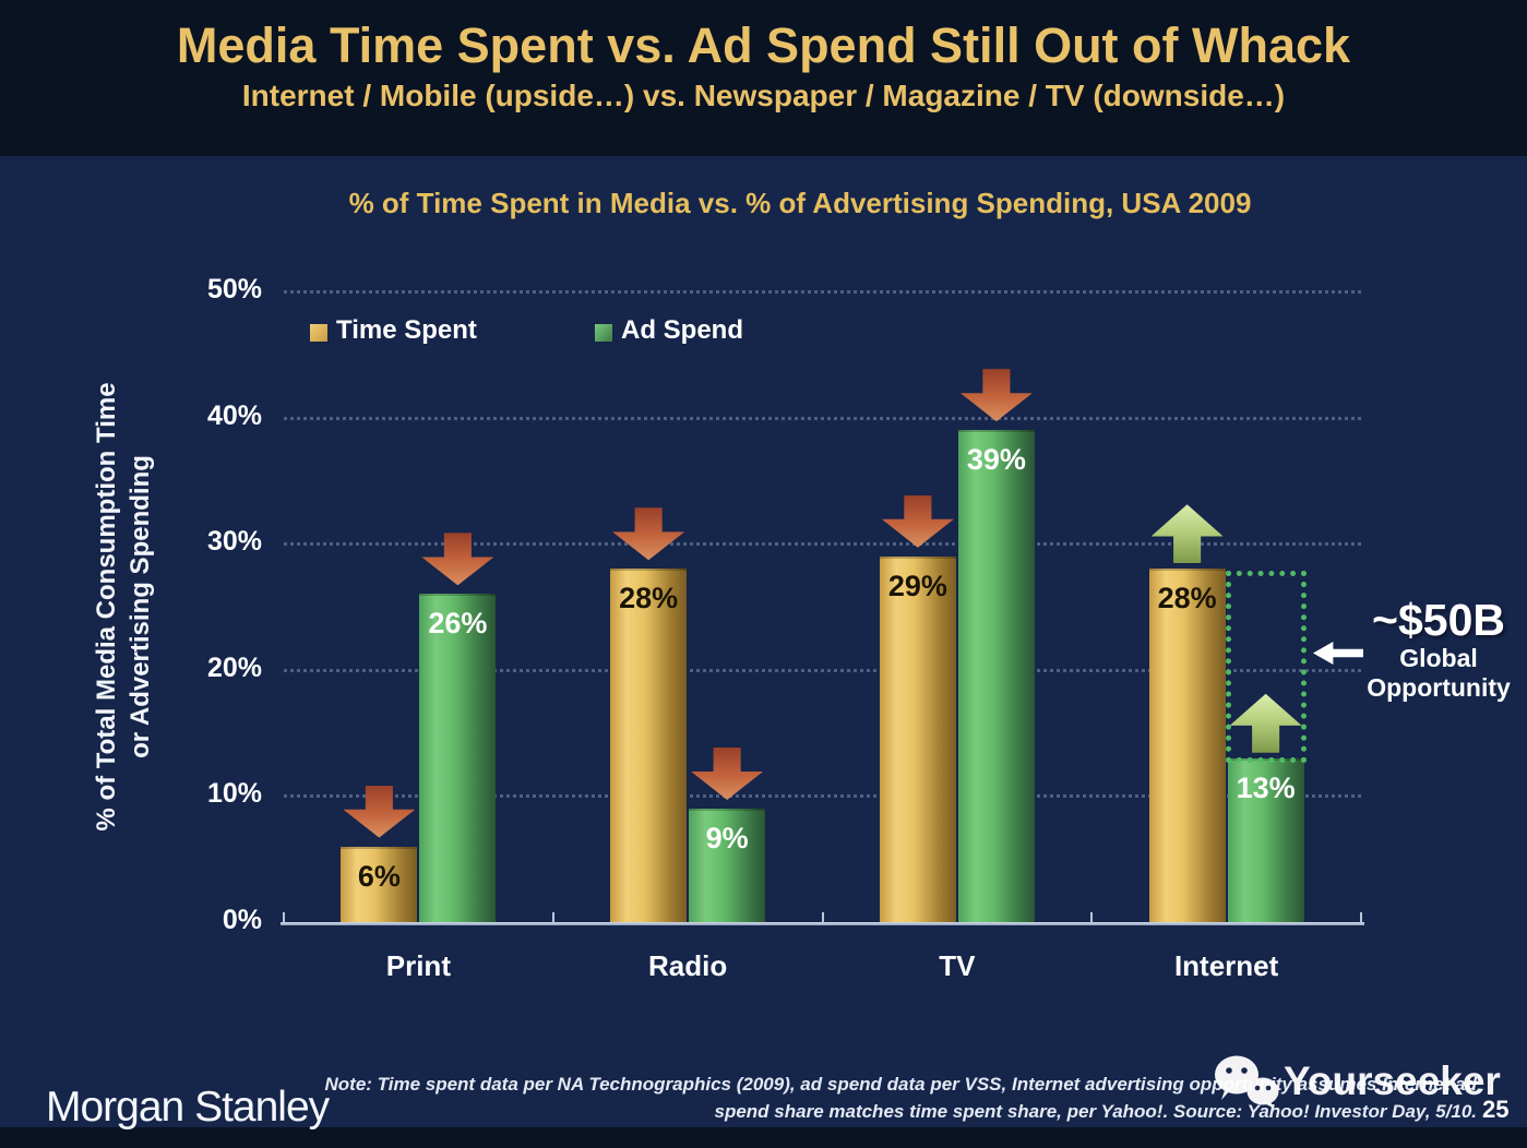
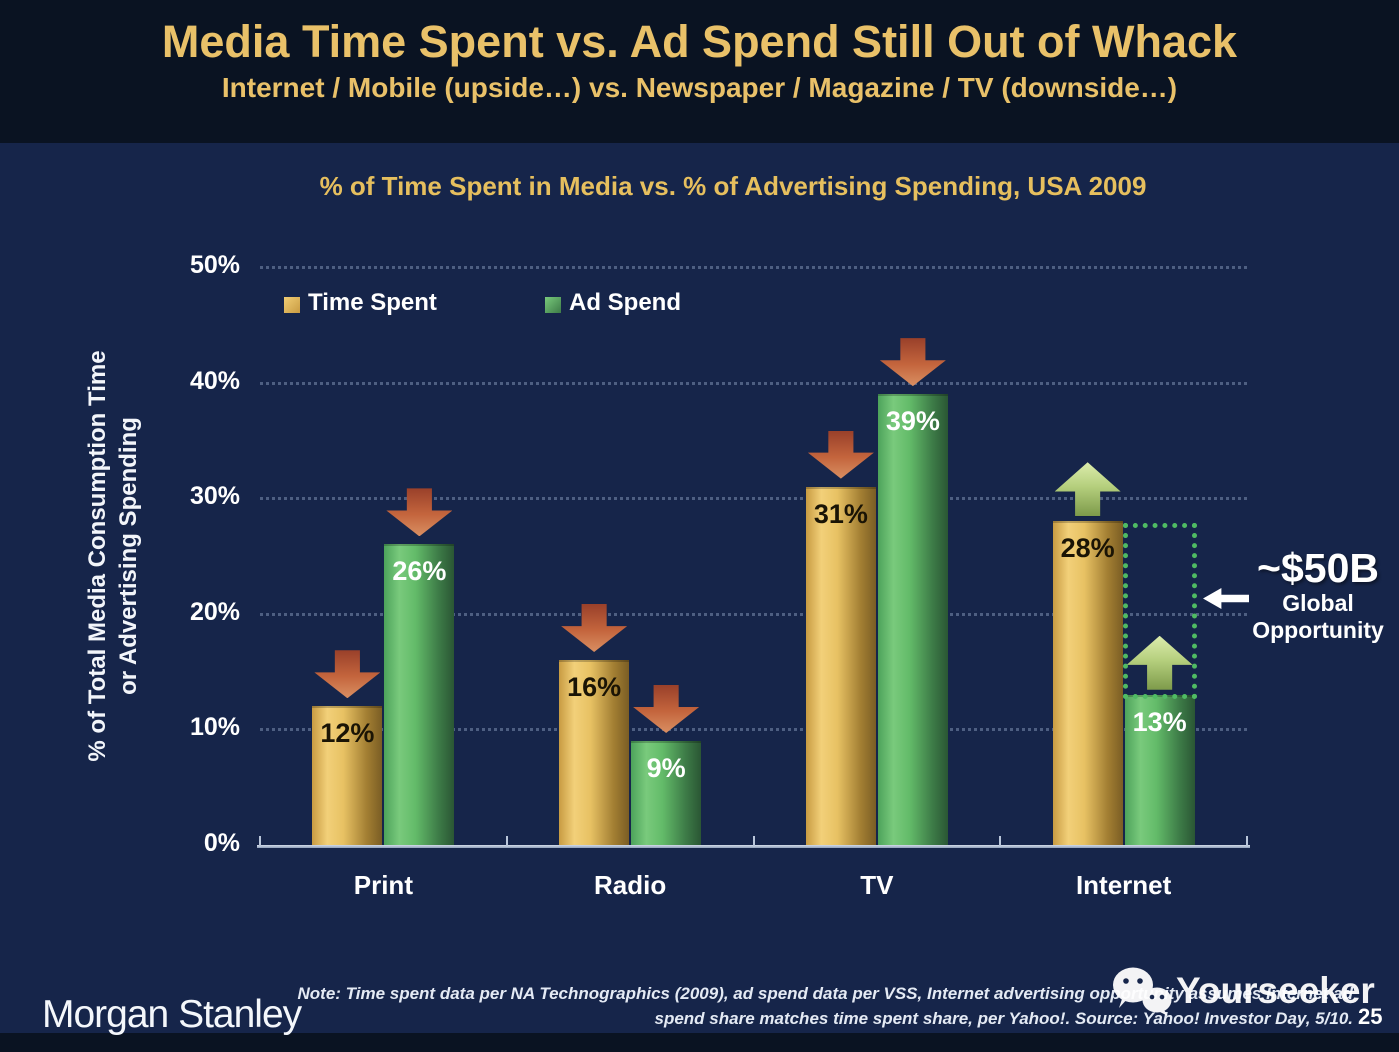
Time Spent/Print: 6% -> 12%
Time Spent/Radio: 28% -> 16%
Time Spent/TV: 29% -> 31%
